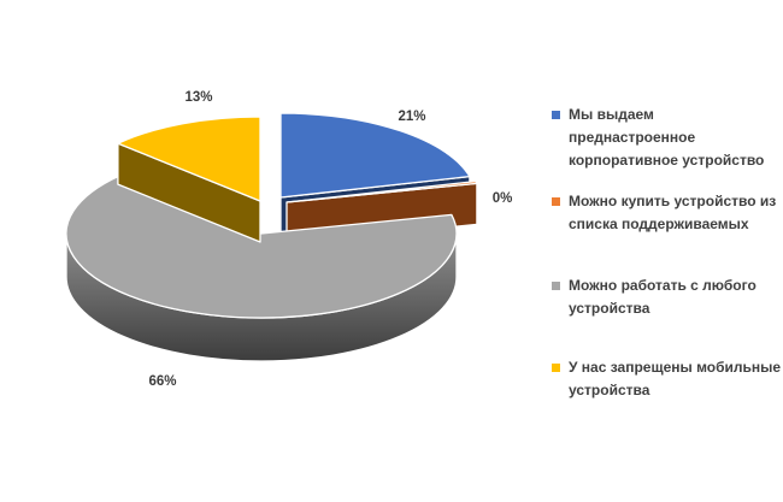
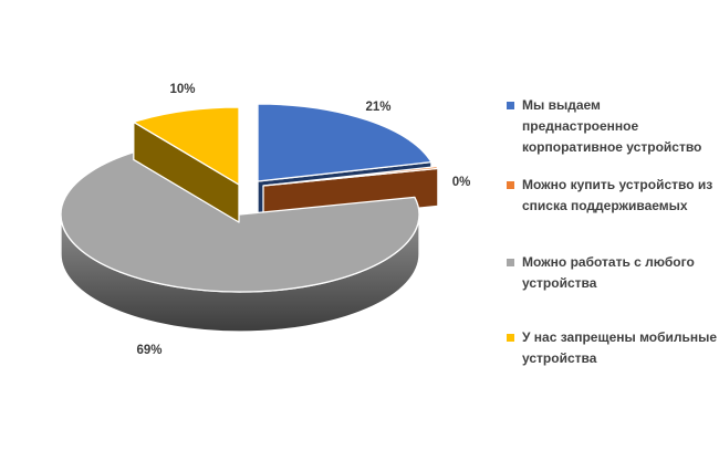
Можно работать с любого устройства: 66% -> 69%
У нас запрещены мобильные устройства: 13% -> 10%
